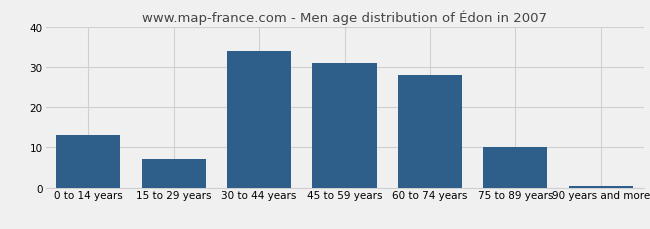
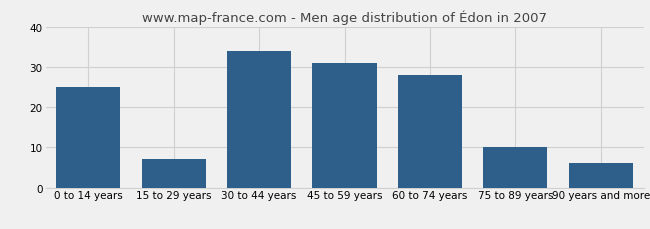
0 to 14 years: 13.0 -> 25.0
90 years and more: 0.5 -> 6.0
